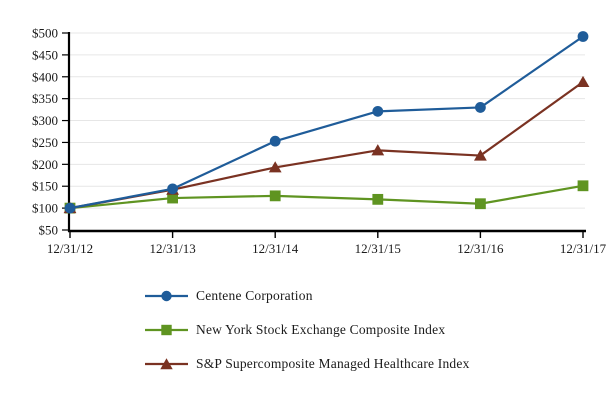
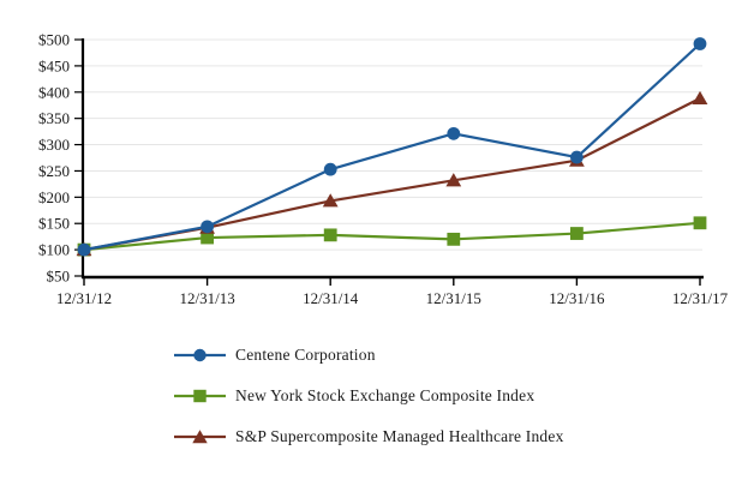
Centene Corporation/12/31/16: $330 -> $280
New York Stock Exchange Composite Index/12/31/16: $110 -> $130
S&P Supercomposite Managed Healthcare Index/12/31/16: $220 -> $270
